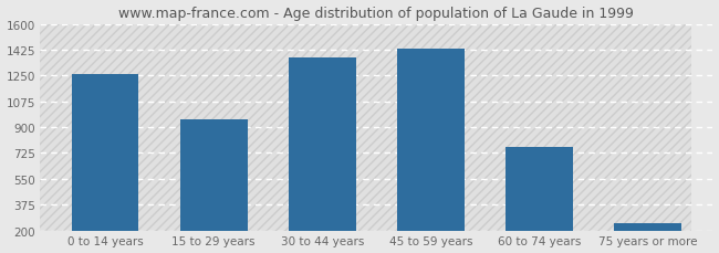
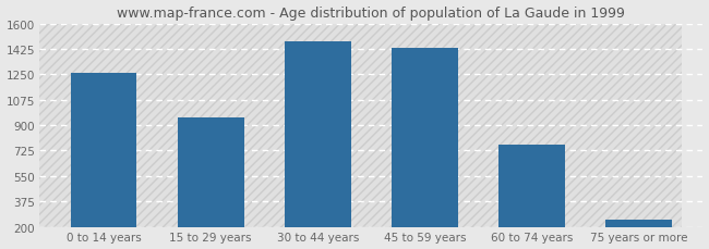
30 to 44 years: 1370 -> 1470
